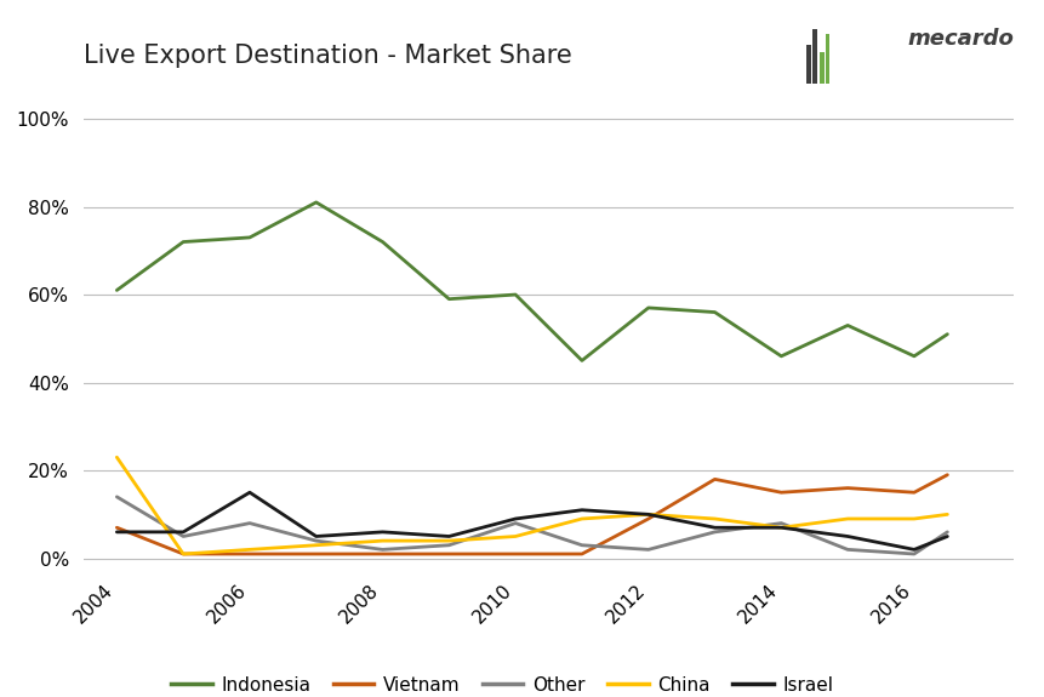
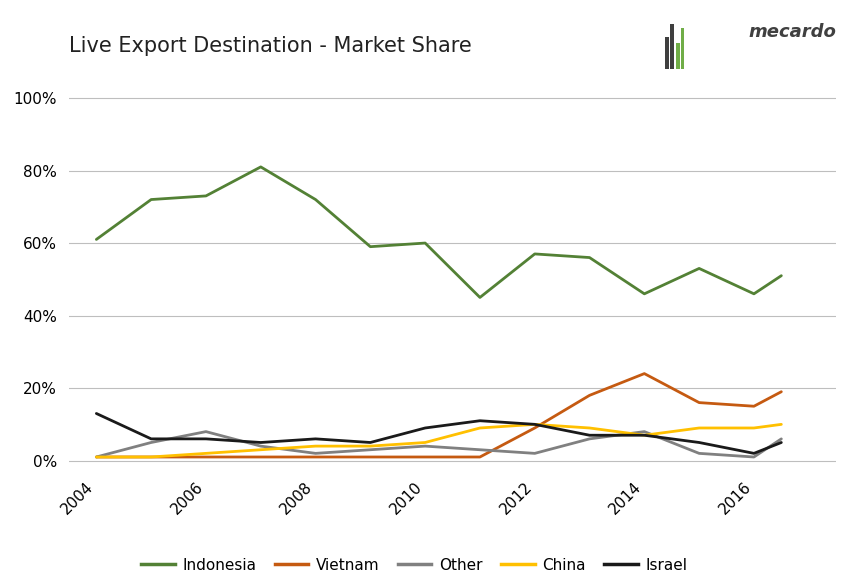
Live Export Destination - Market Share/Vietnam/2004: 7% -> 1%
Live Export Destination - Market Share/Other/2004: 14% -> 1%
Live Export Destination - Market Share/China/2004: 23% -> 1%
Live Export Destination - Market Share/Israel/2004: 6% -> 13%
Live Export Destination - Market Share/Israel/2006: 15% -> 6%
Live Export Destination - Market Share/Other/2010: 8% -> 4%
Live Export Destination - Market Share/Vietnam/2014: 15% -> 24%
